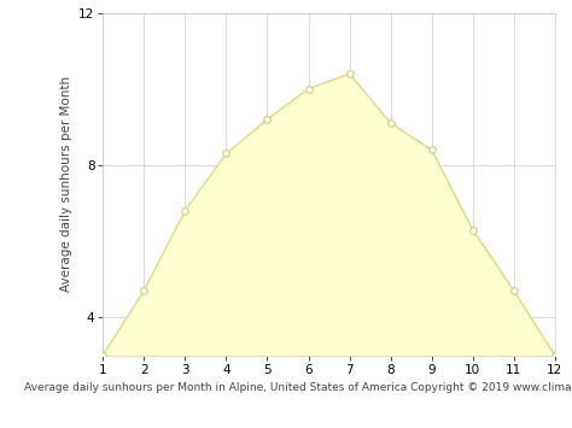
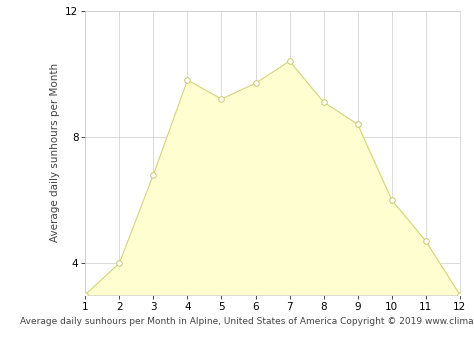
2: 4.7 -> 4.0
4: 8.3 -> 9.8
6: 10.0 -> 9.7
10: 6.3 -> 6.0
